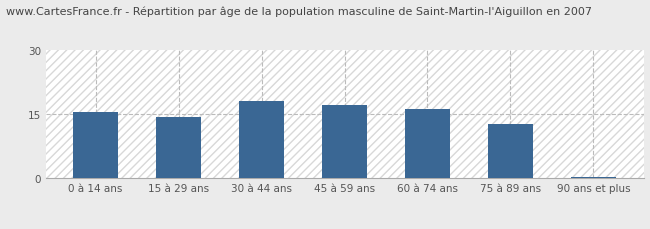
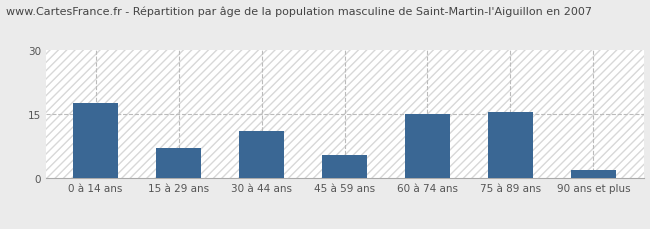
0 à 14 ans: 15.5 -> 17.5
15 à 29 ans: 14.4 -> 7.0
30 à 44 ans: 18.0 -> 11.0
45 à 59 ans: 17.2 -> 5.5
60 à 74 ans: 16.2 -> 15.0
75 à 89 ans: 12.6 -> 15.5
90 ans et plus: 0.3 -> 2.0
